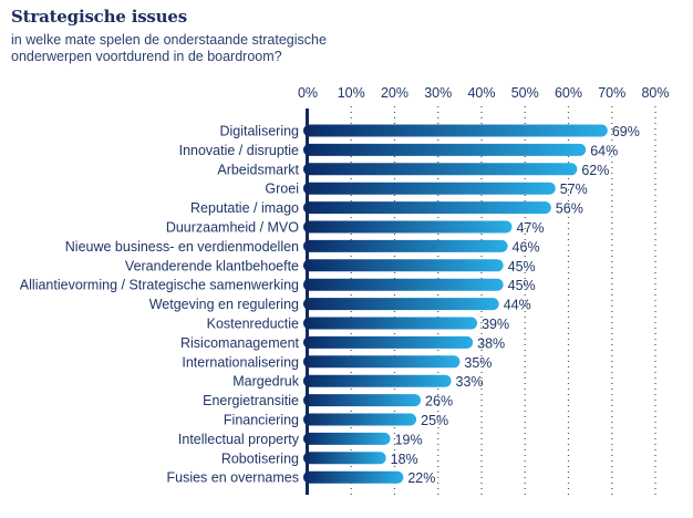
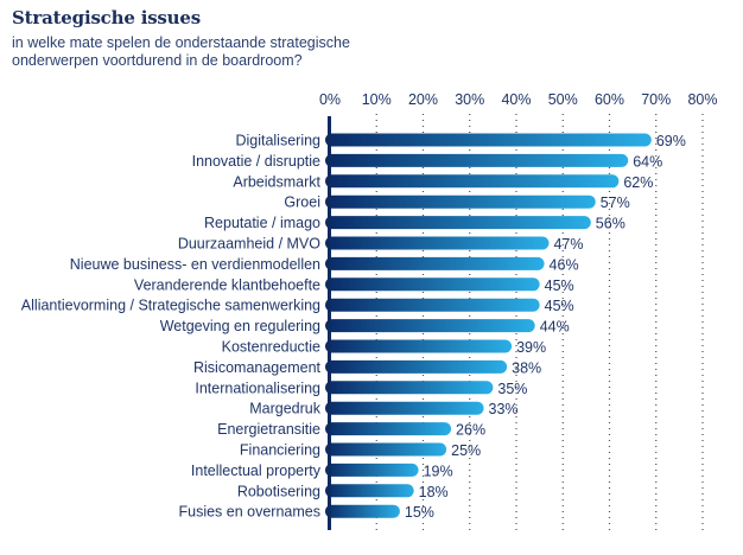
Fusies en overnames: 22% -> 15%
